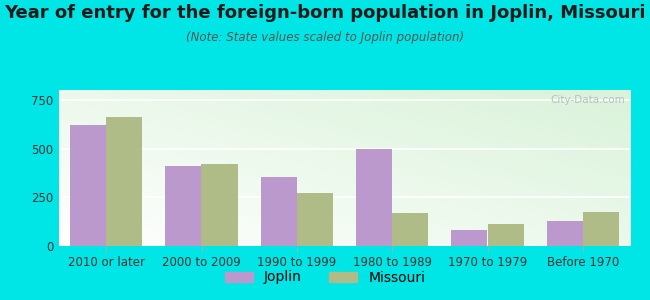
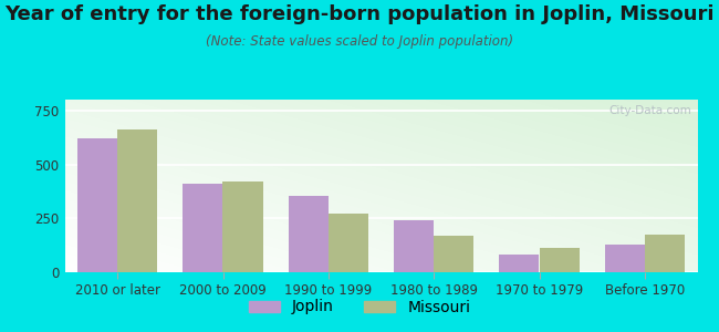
Joplin/1980 to 1989: 500 -> 240
